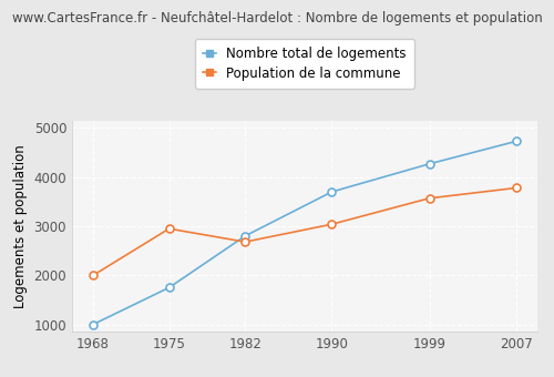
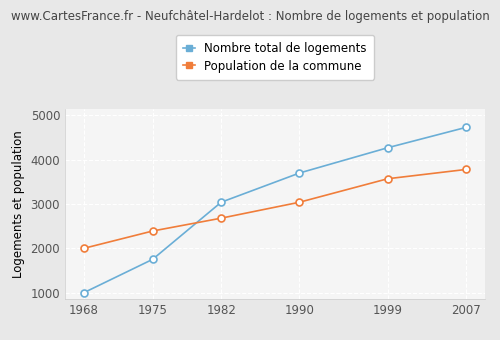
Population de la commune/1975: 2950 -> 2390
Nombre total de logements/1982: 2800 -> 3040
